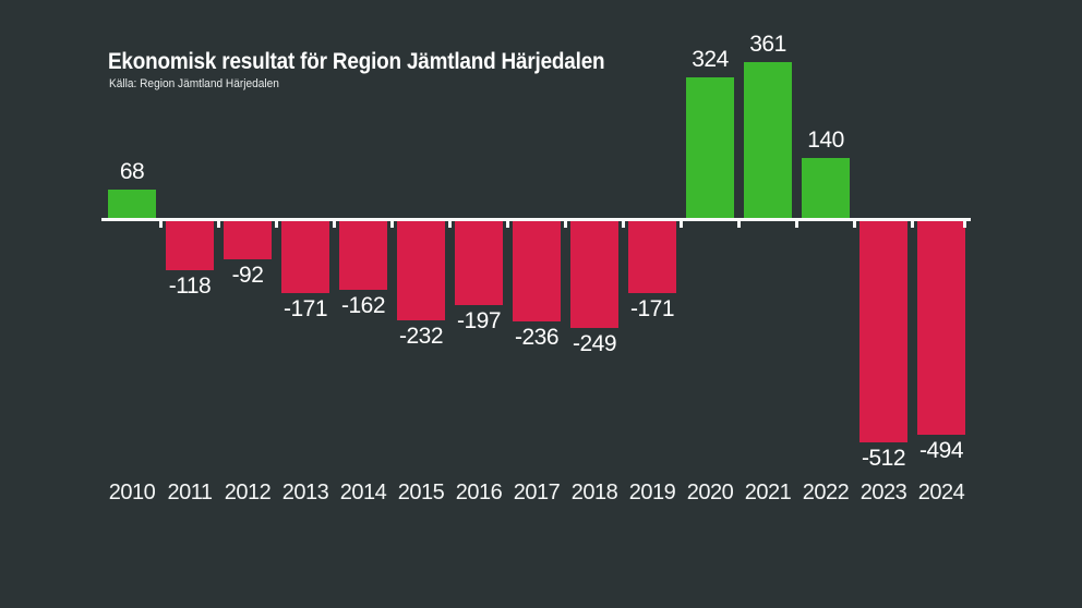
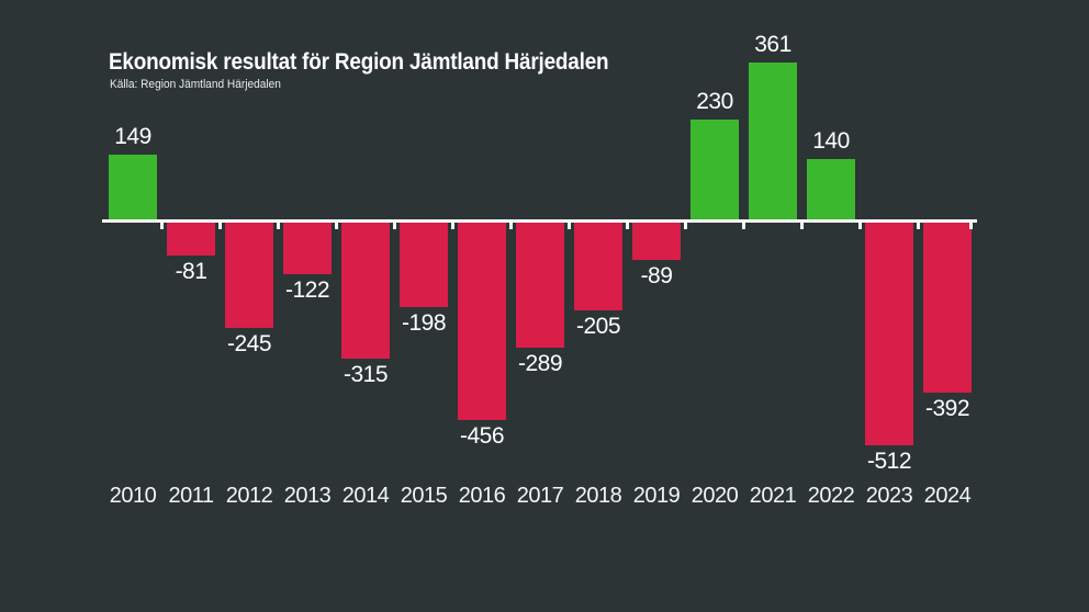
2010: 68 -> 149
2011: -118 -> -81
2012: -92 -> -245
2013: -171 -> -122
2014: -162 -> -315
2015: -232 -> -198
2016: -197 -> -456
2017: -236 -> -289
2018: -249 -> -205
2019: -171 -> -89
2020: 324 -> 230
2024: -494 -> -392
